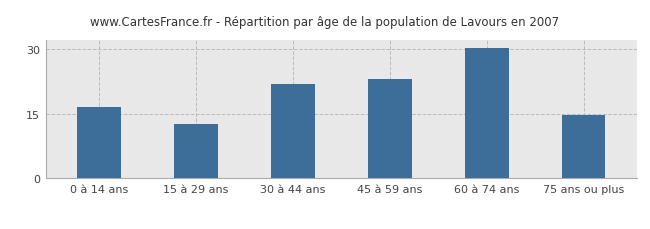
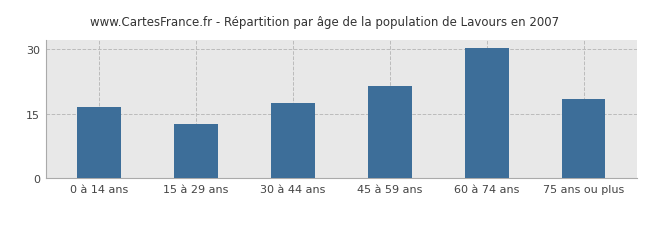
30 à 44 ans: 22.0 -> 17.5
45 à 59 ans: 23.0 -> 21.5
75 ans ou plus: 14.7 -> 18.5
